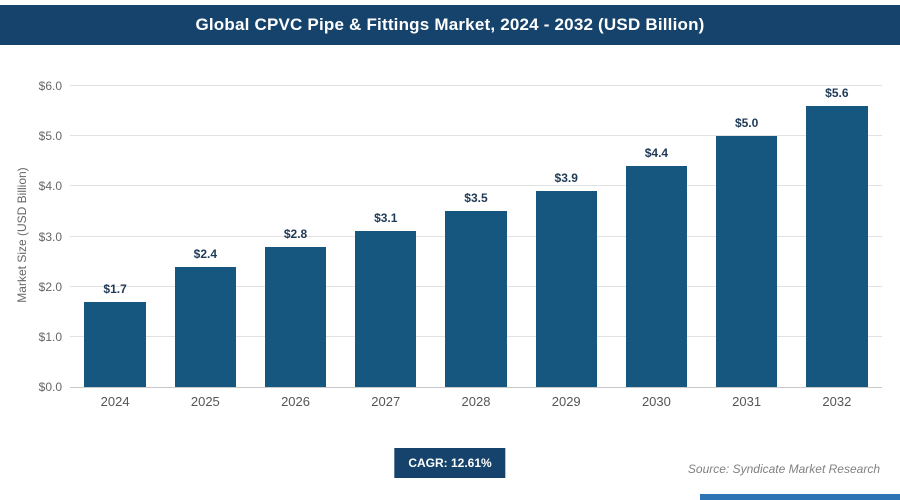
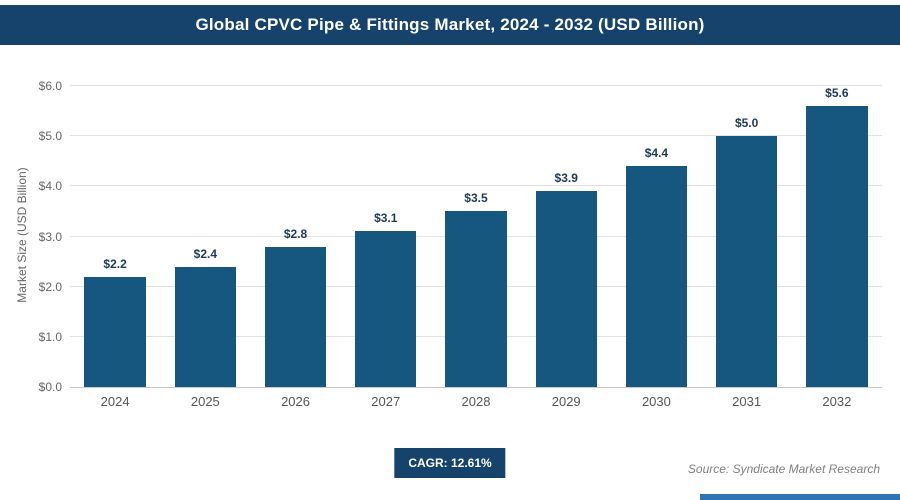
2024: $1.7 -> $2.2
